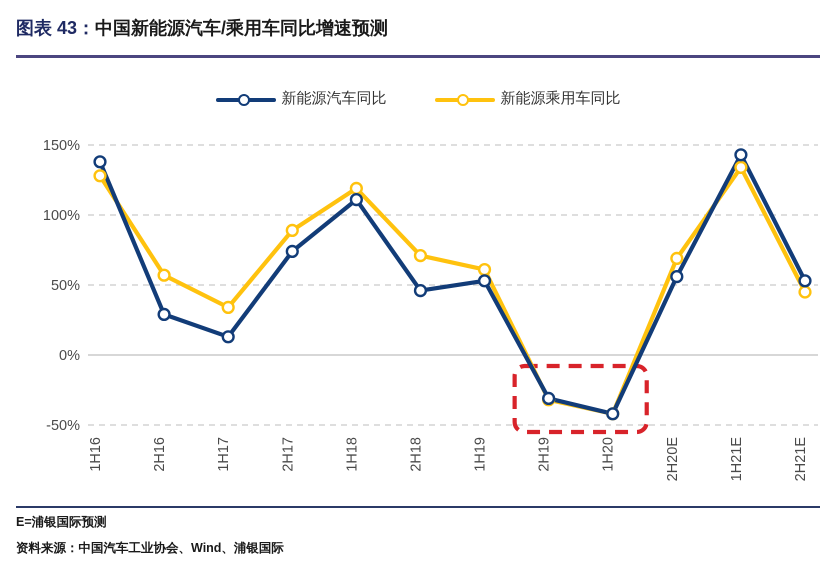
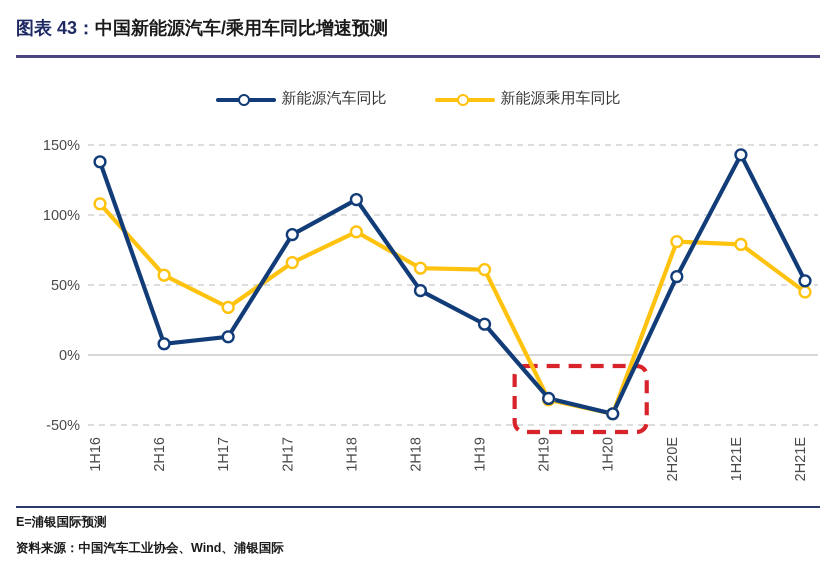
新能源乘用车同比/1H16: 128% -> 108%
新能源汽车同比/2H16: 29% -> 8%
新能源汽车同比/2H17: 74% -> 86%
新能源乘用车同比/2H17: 89% -> 66%
新能源乘用车同比/1H18: 119% -> 88%
新能源乘用车同比/2H18: 71% -> 62%
新能源汽车同比/1H19: 53% -> 22%
新能源乘用车同比/2H20E: 69% -> 81%
新能源乘用车同比/1H21E: 134% -> 79%
